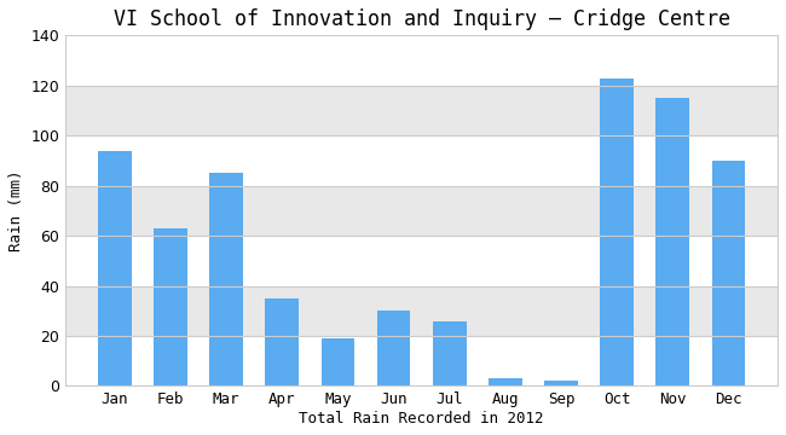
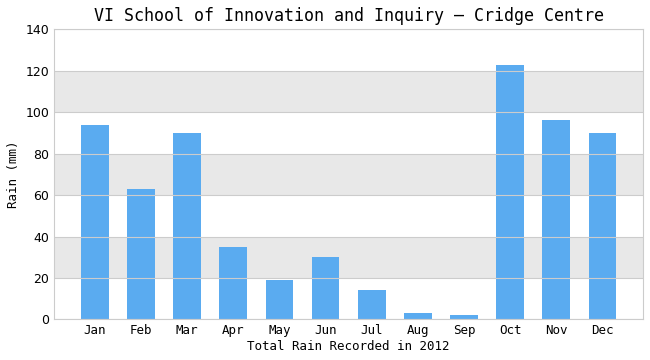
Mar: 85 -> 90
Jul: 26 -> 14
Nov: 115 -> 96
